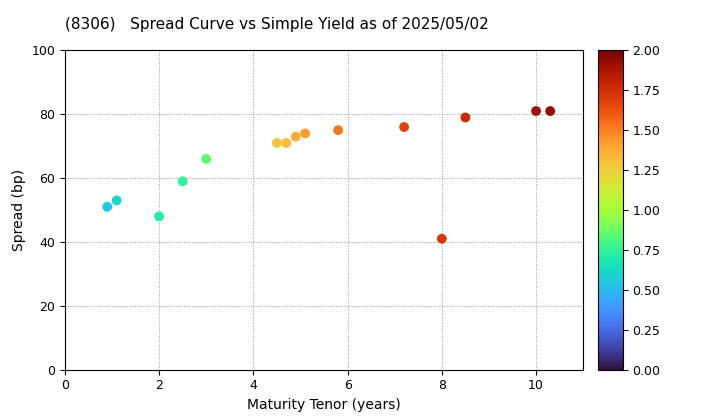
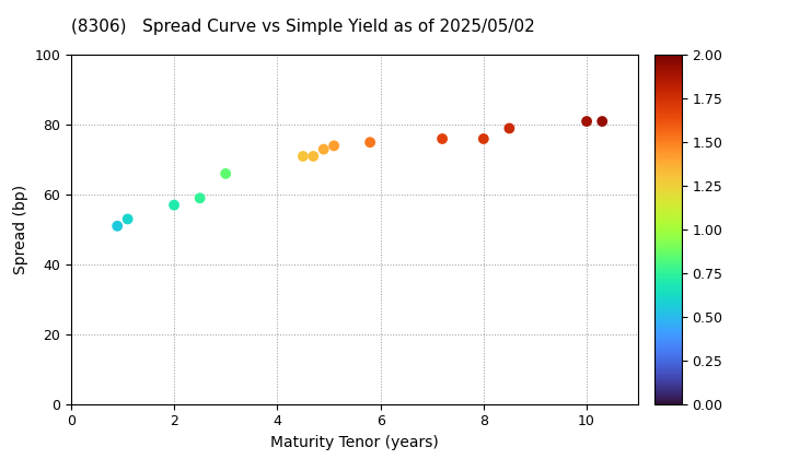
2: 48 -> 57
8: 41 -> 76
